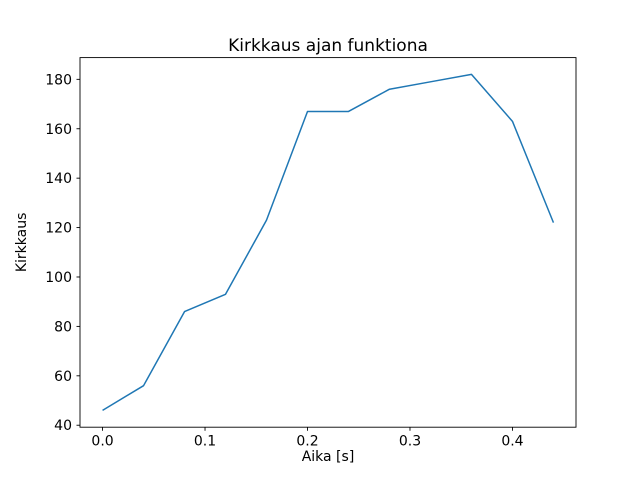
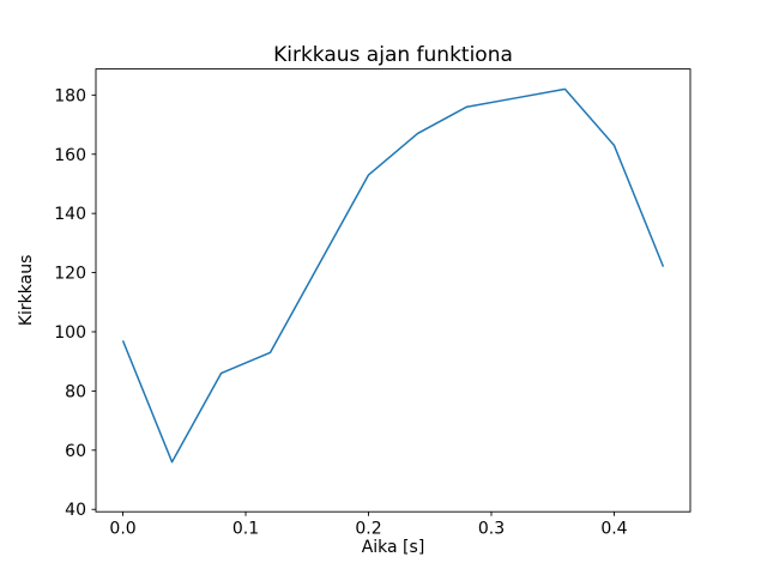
0.0: 46 -> 97
0.2: 167 -> 153
